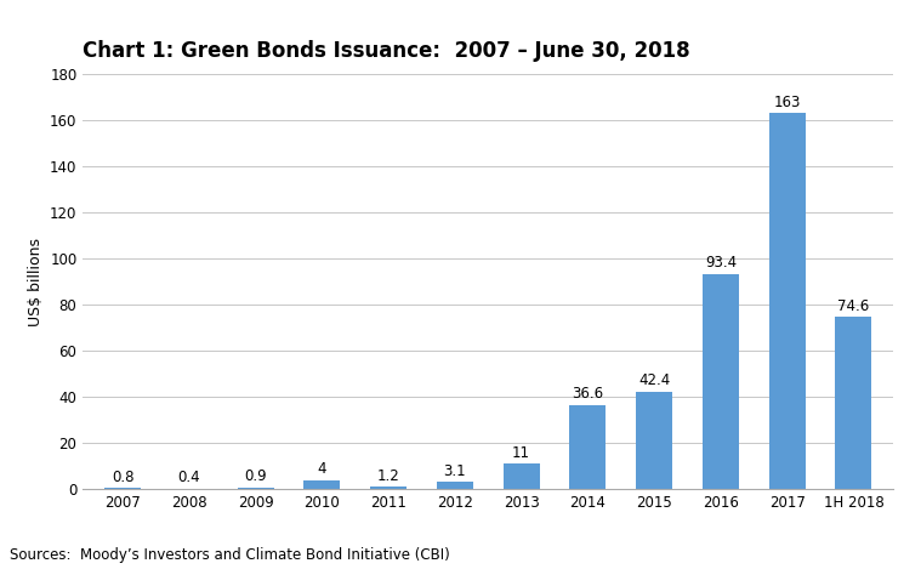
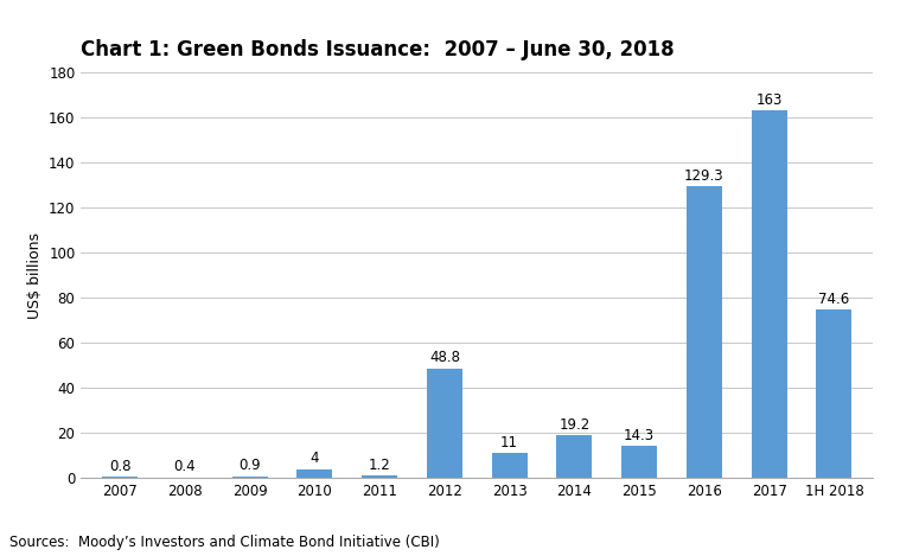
2012: 3.1 -> 48.8
2014: 36.6 -> 19.2
2015: 42.4 -> 14.3
2016: 93.4 -> 129.3
